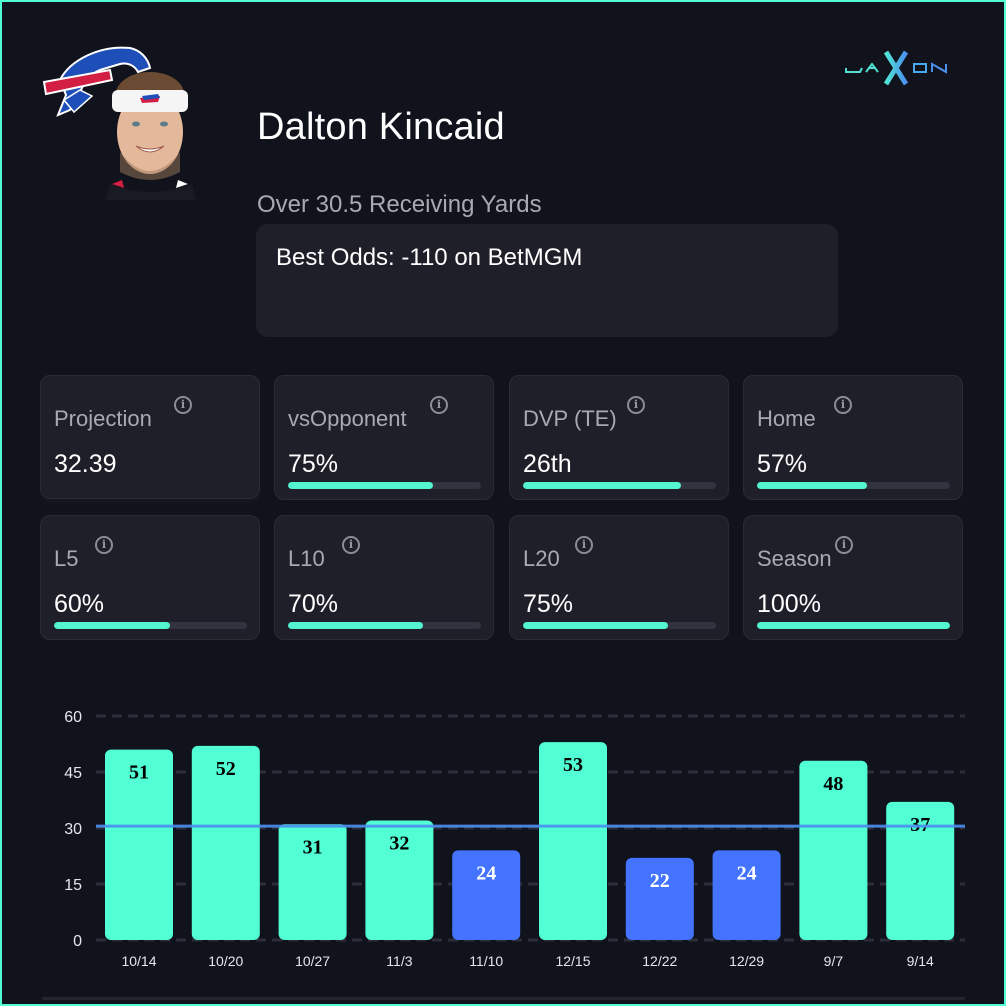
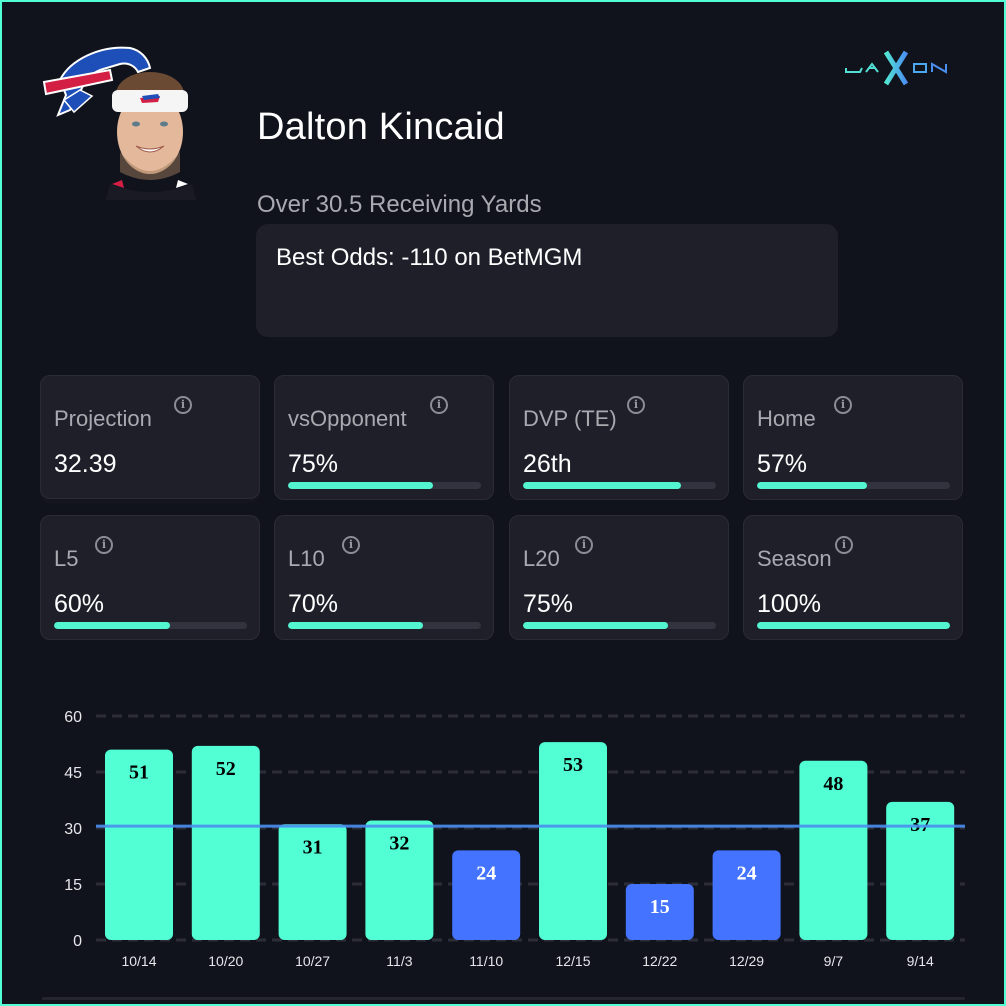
12/22: 22 -> 15
